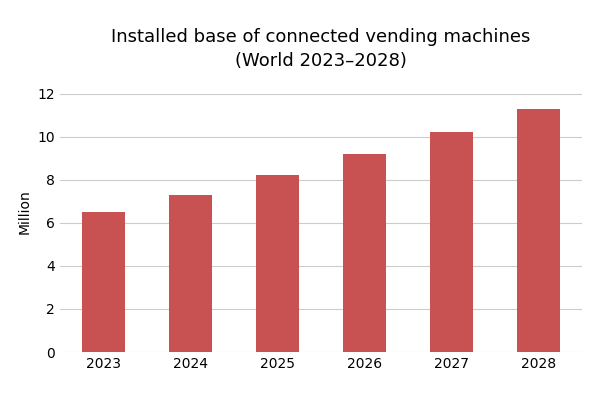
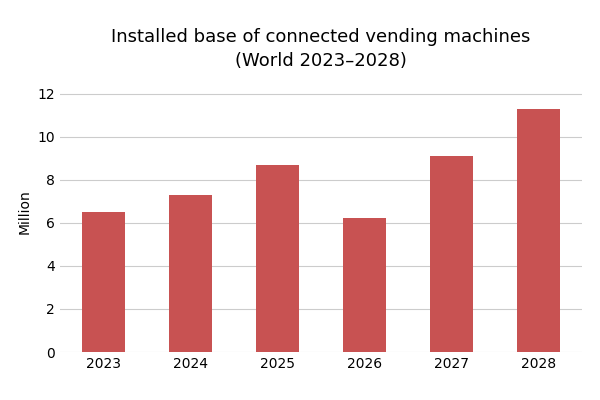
2025: 8.2 -> 8.7
2026: 9.2 -> 6.2
2027: 10.2 -> 9.1
